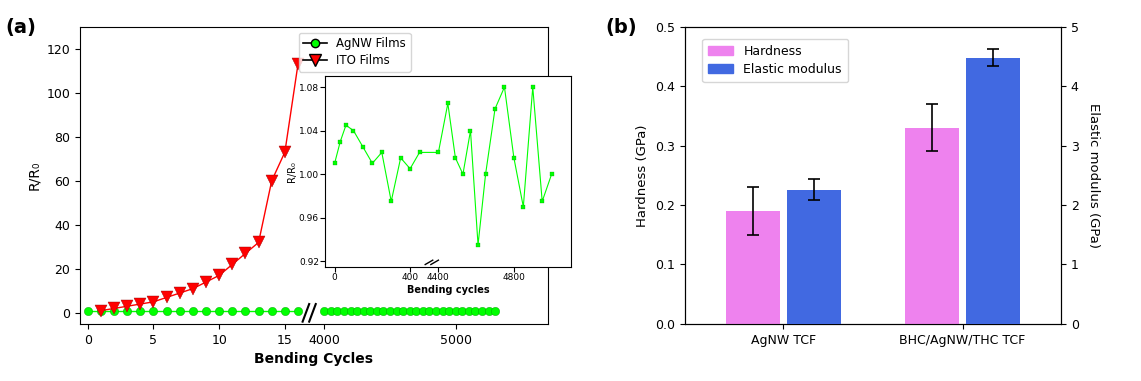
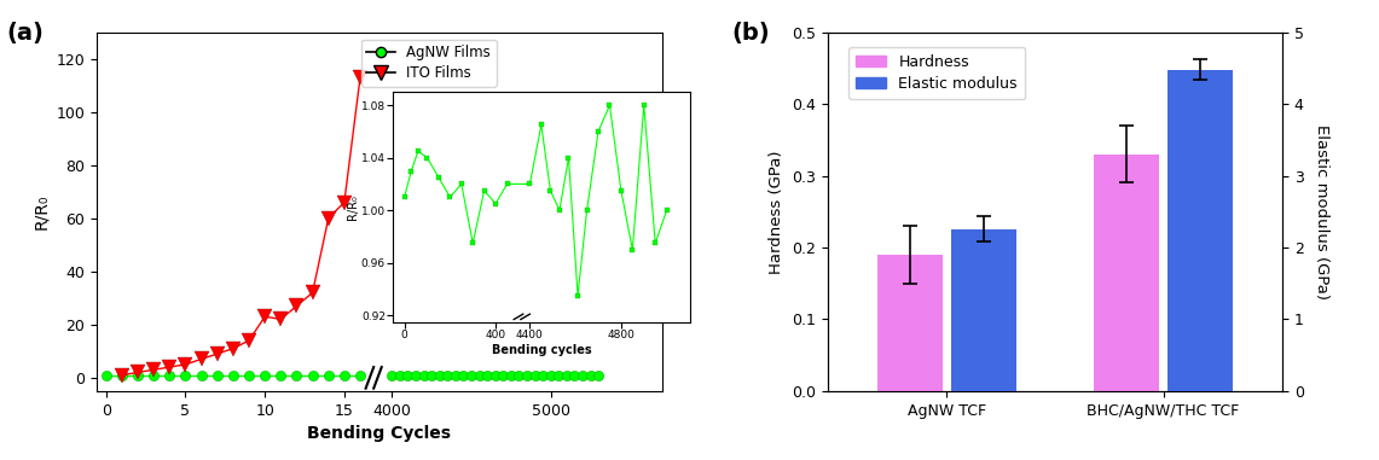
ITO Films/10: 17 -> 23
ITO Films/15: 73 -> 66
